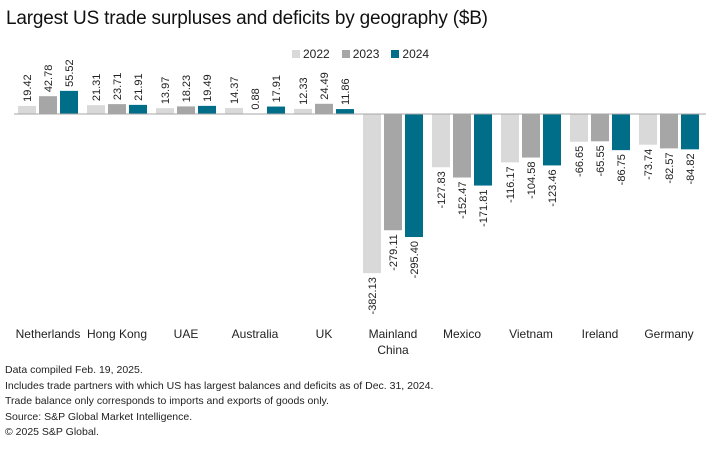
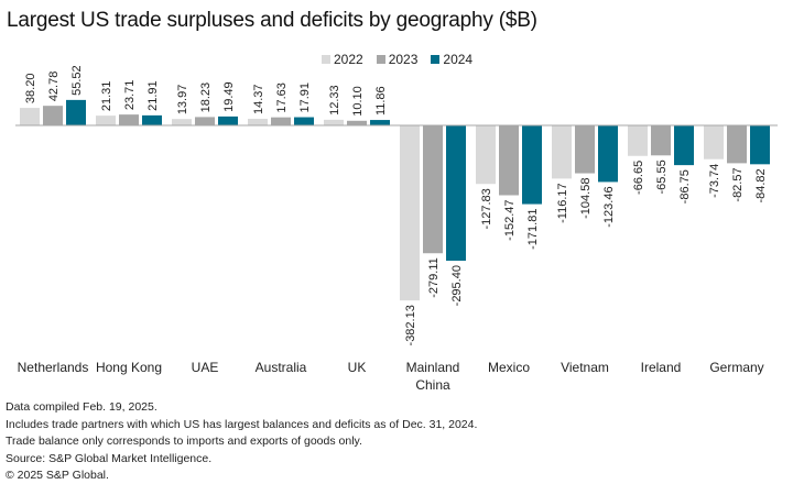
2022/Netherlands: 19.42 -> 38.20
2023/Australia: 0.88 -> 17.63
2023/UK: 24.49 -> 10.10
